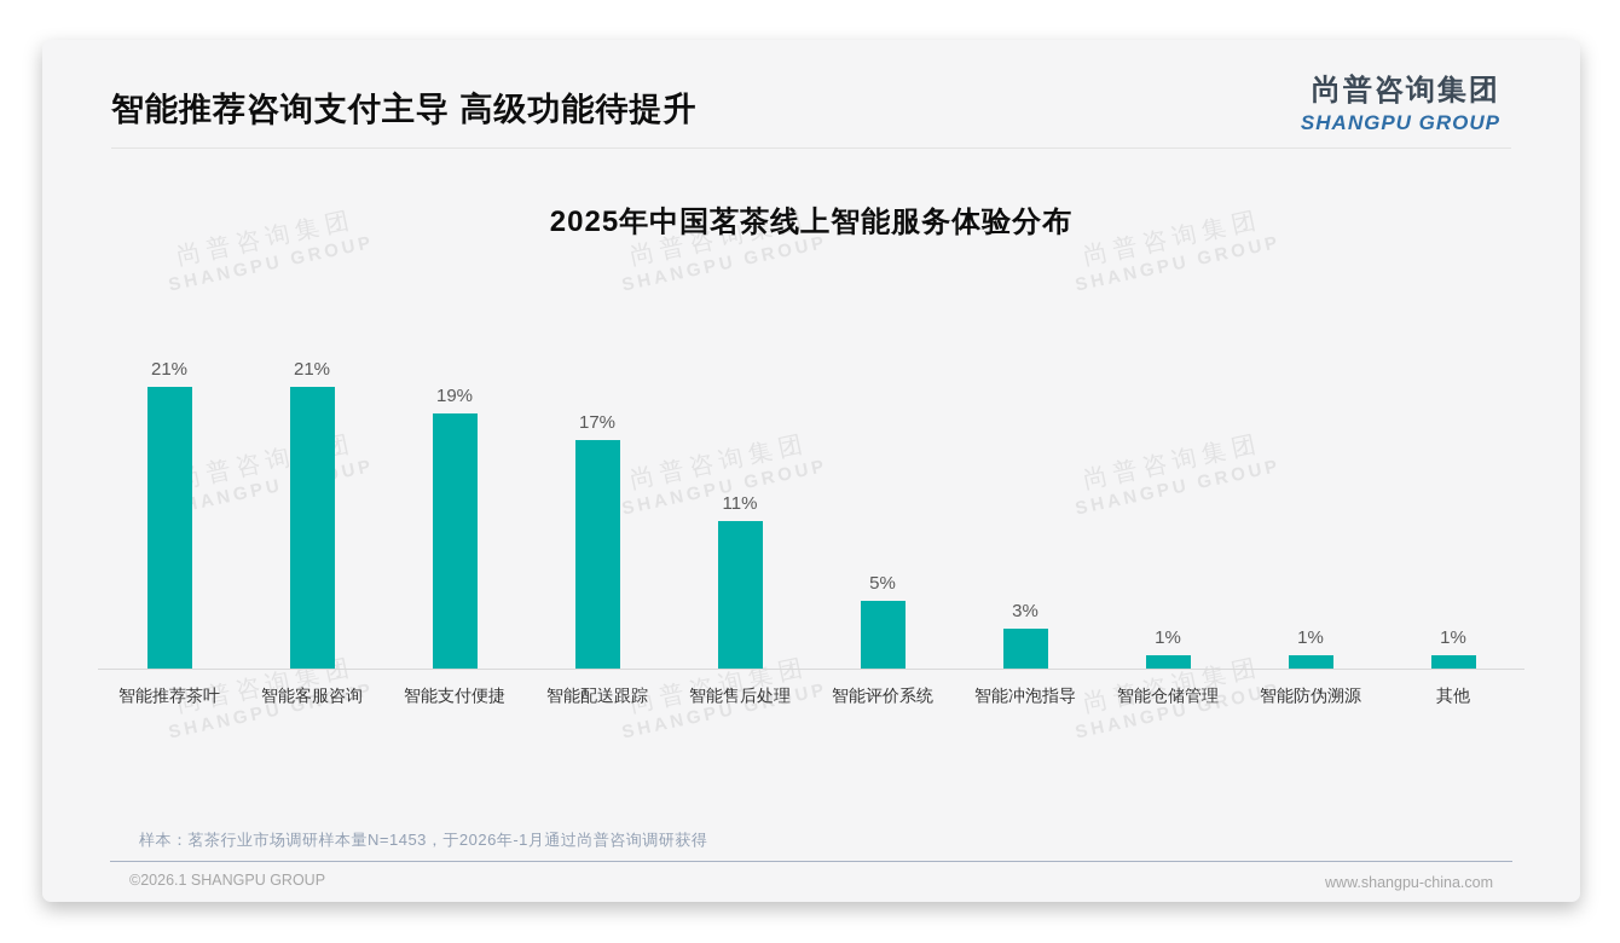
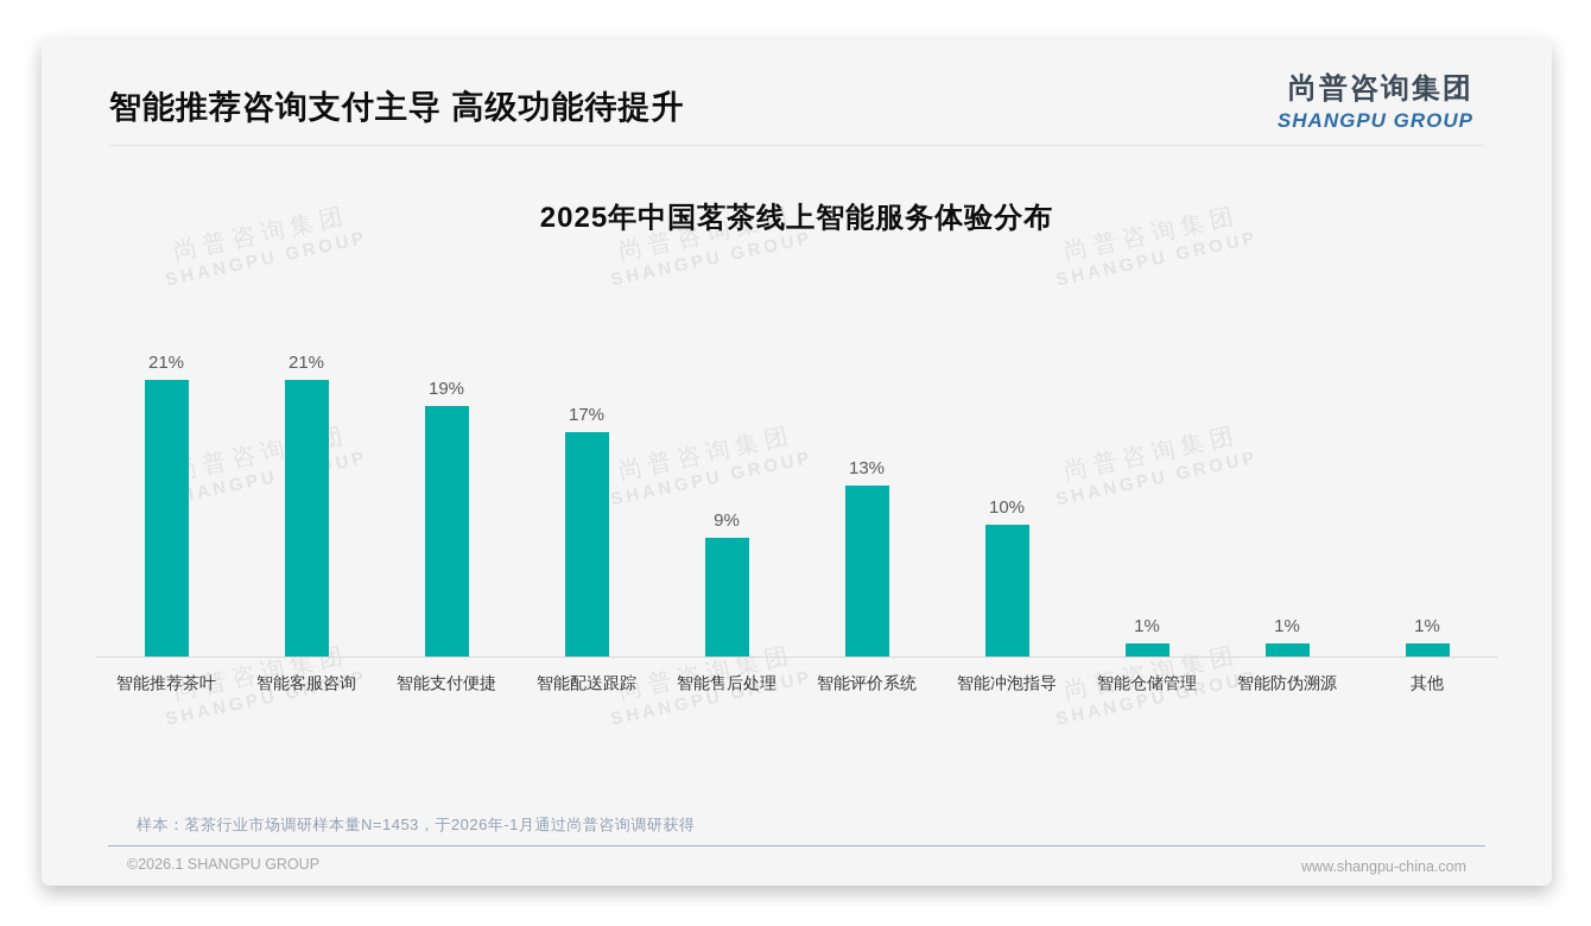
智能售后处理: 11% -> 9%
智能评价系统: 5% -> 13%
智能冲泡指导: 3% -> 10%
